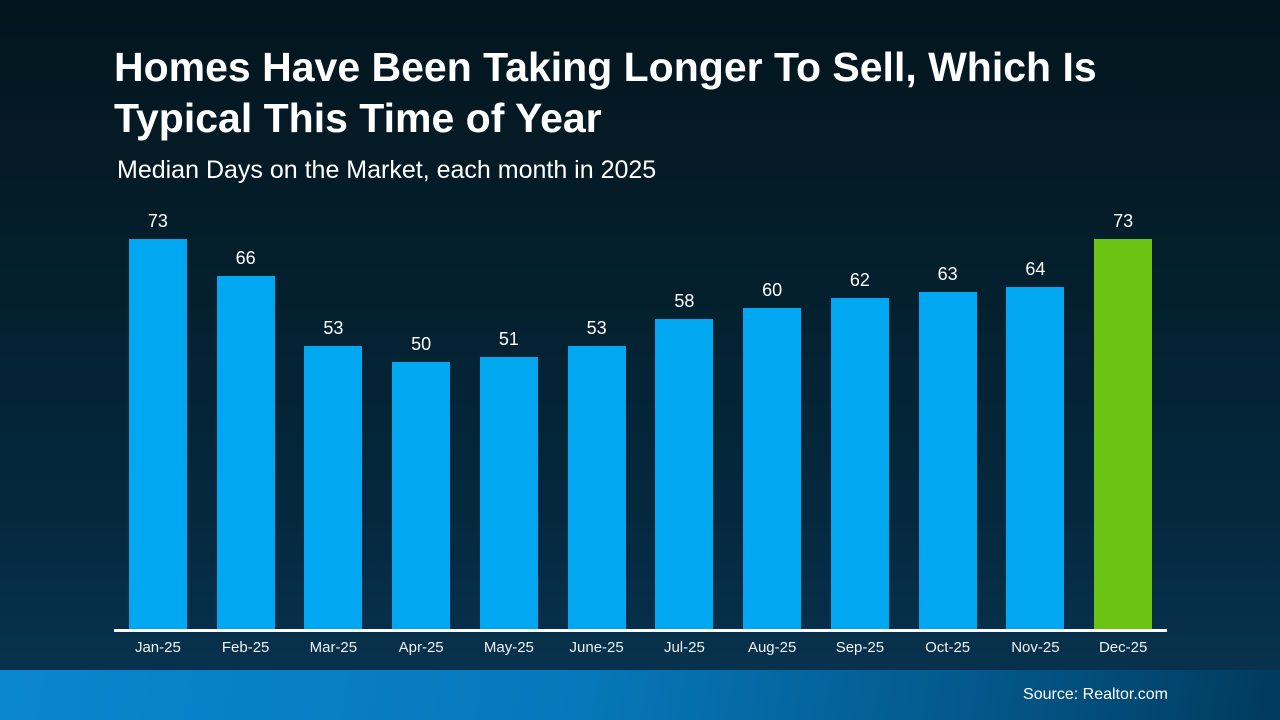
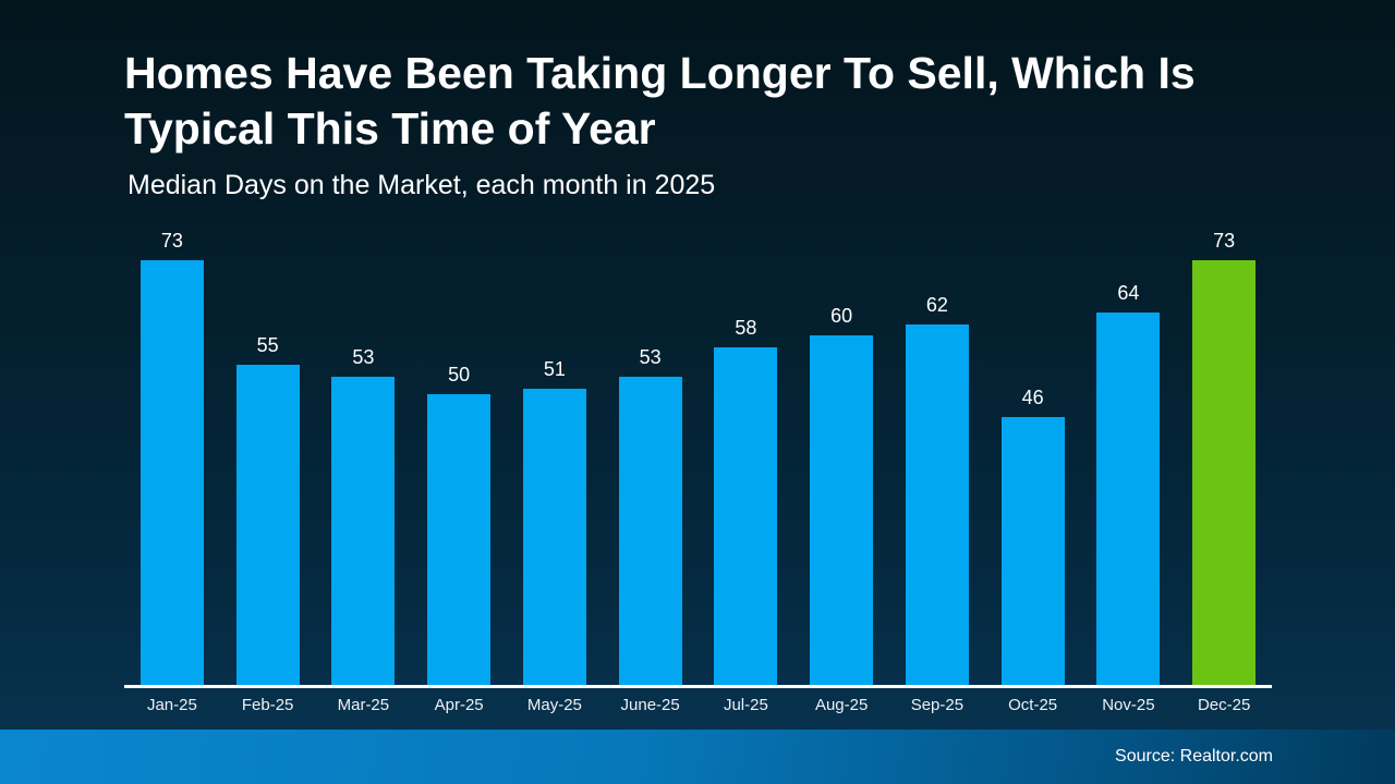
Feb-25: 66 -> 55
Oct-25: 63 -> 46
